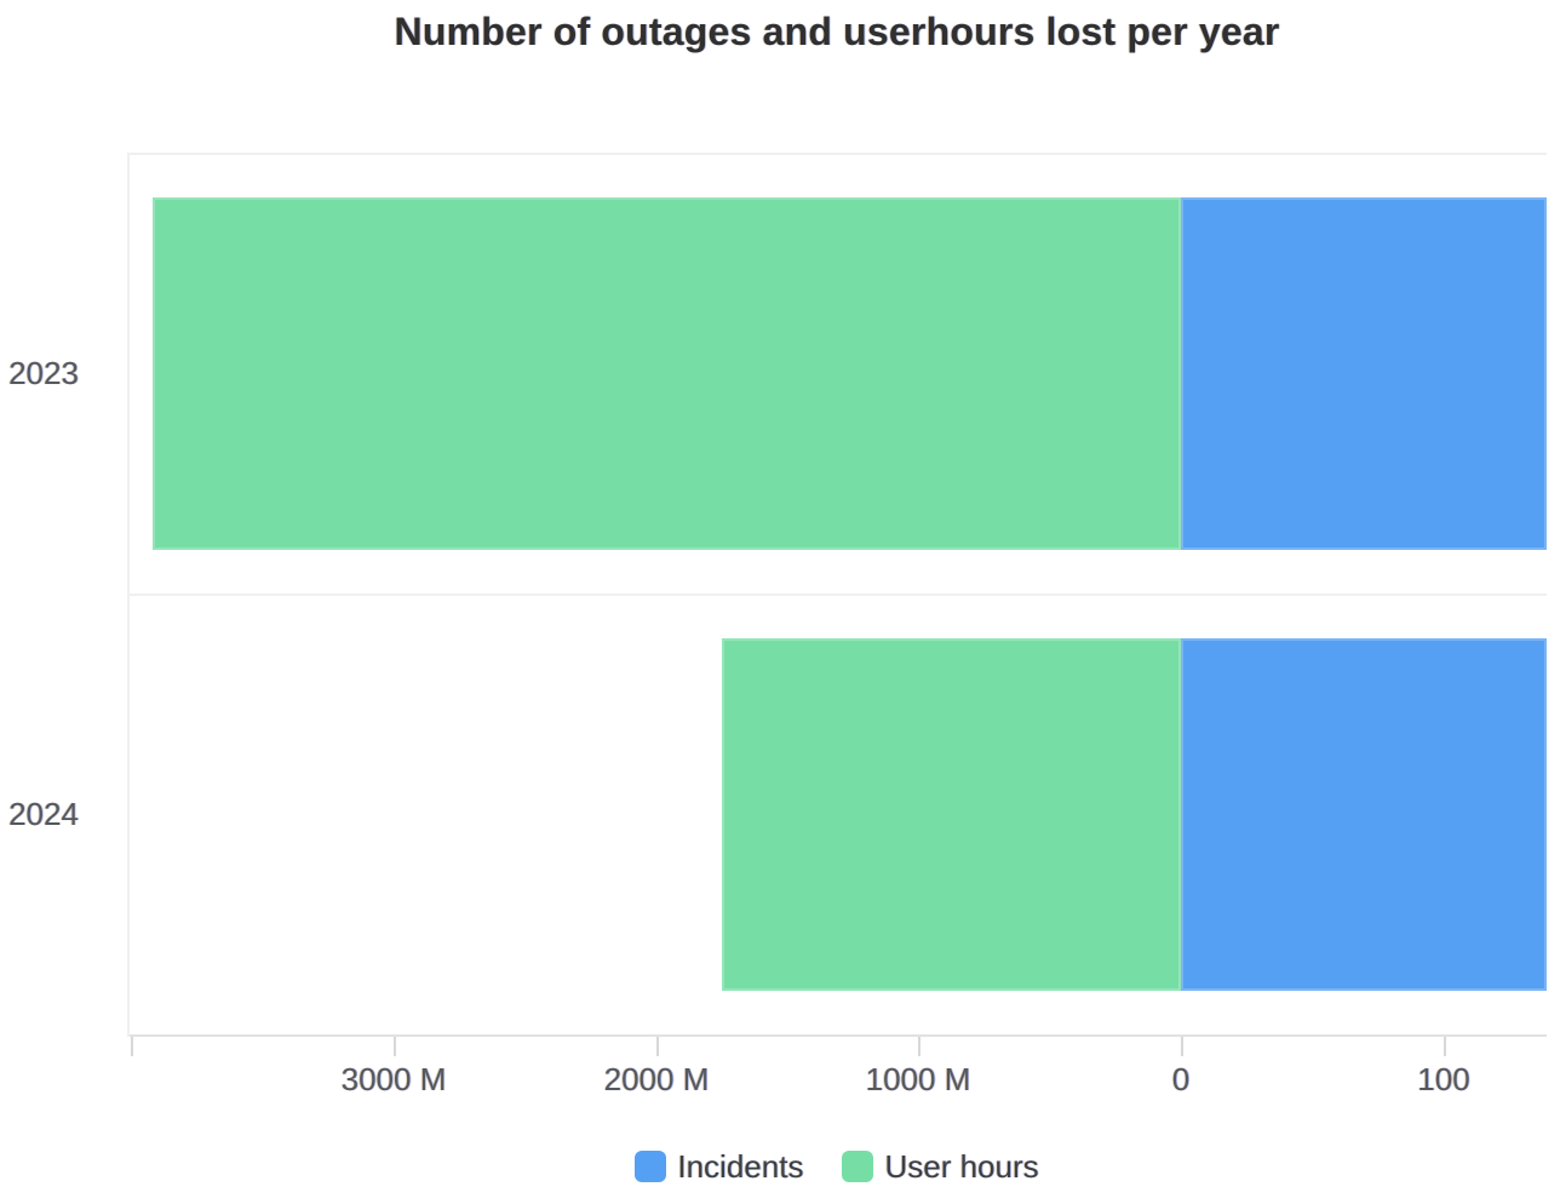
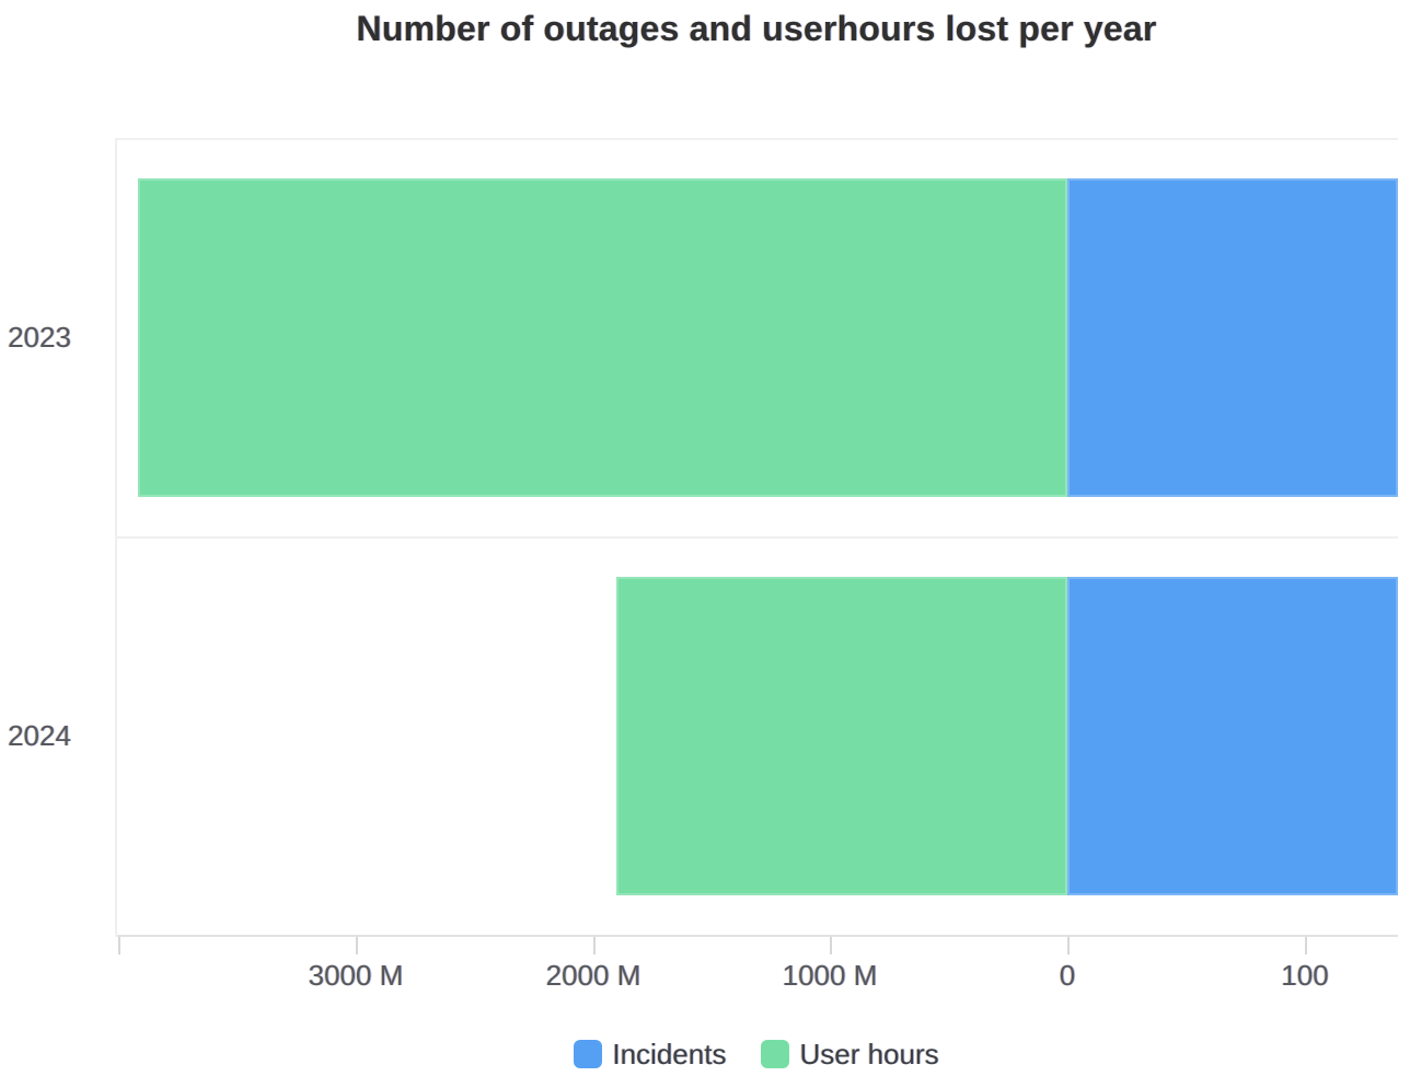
User hours/2024: 1750M -> 1900M
